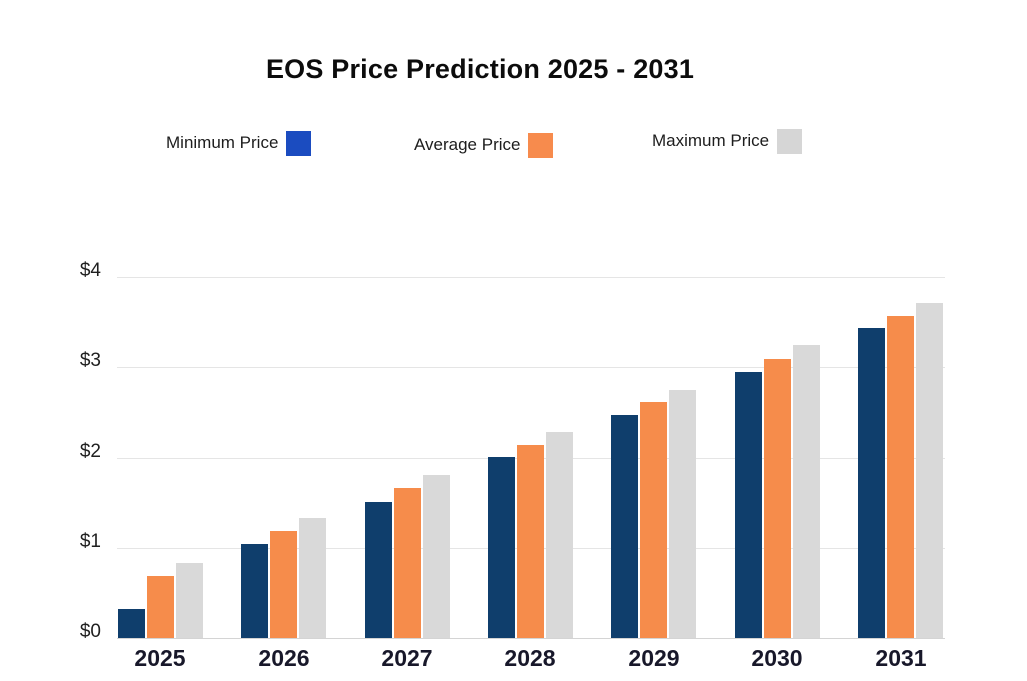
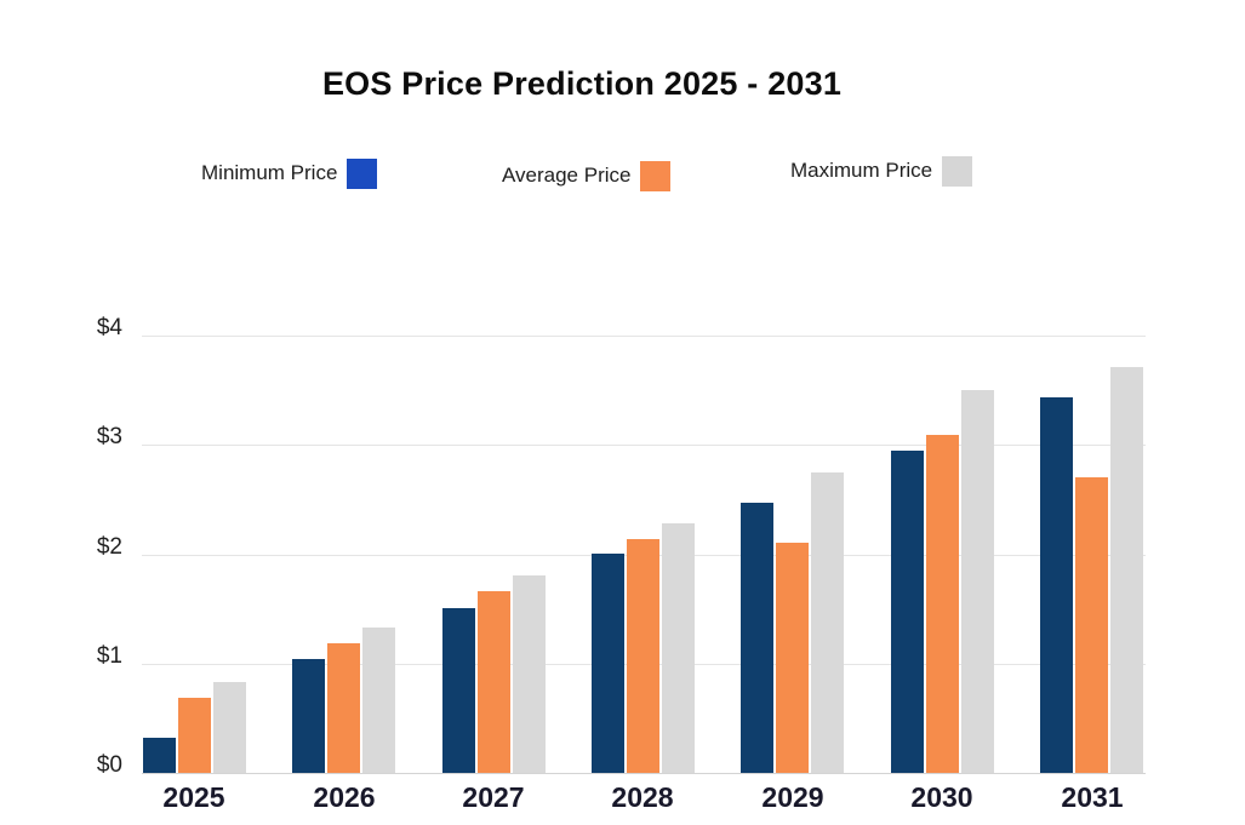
Average Price/2029: $2.6 -> $2.1
Maximum Price/2030: $3.2 -> $3.5
Average Price/2031: $3.6 -> $2.7
